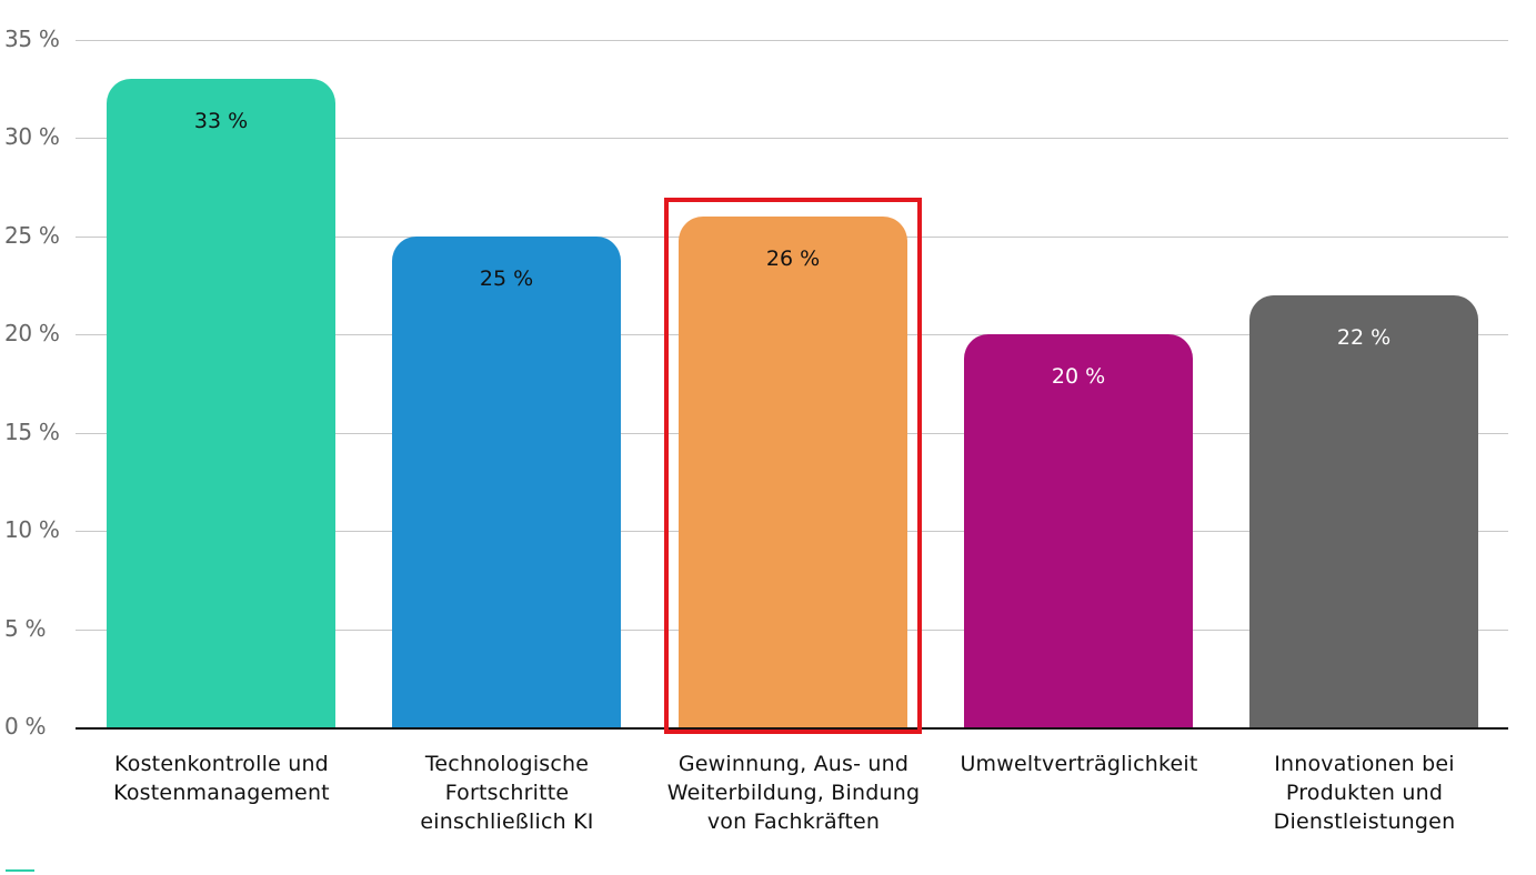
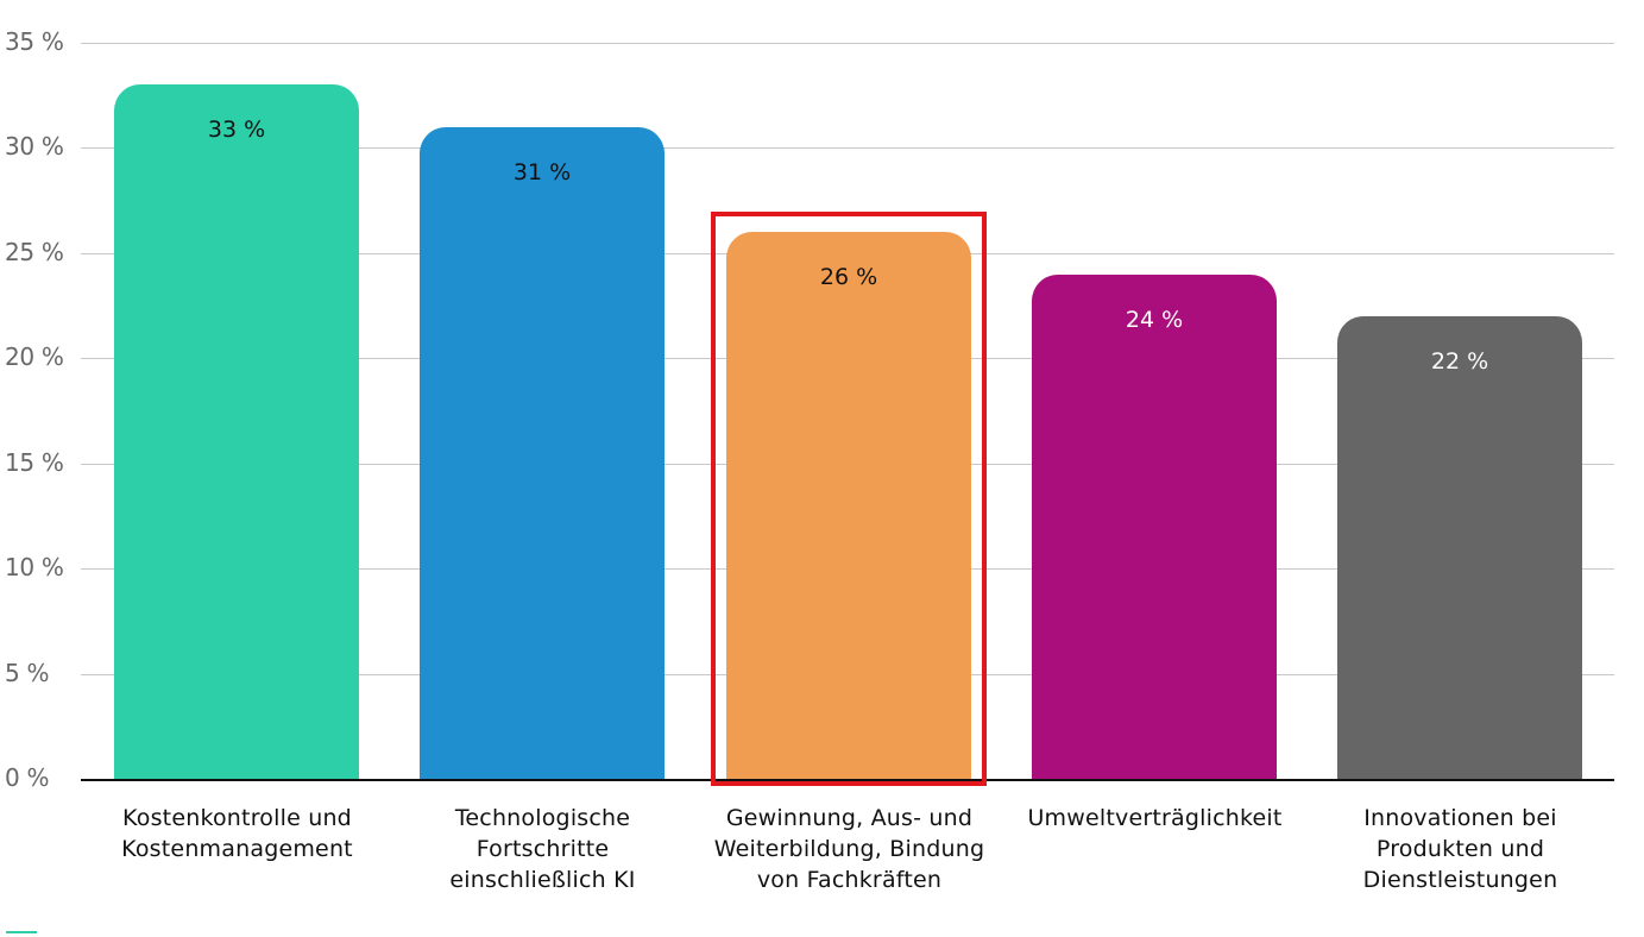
Technologische Fortschritte einschließlich KI: 25 -> 31
Umweltverträglichkeit: 20 -> 24
